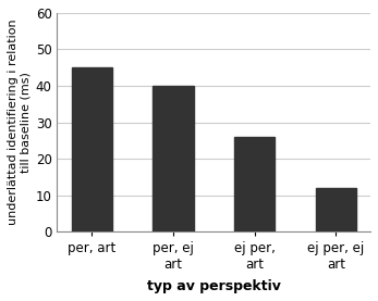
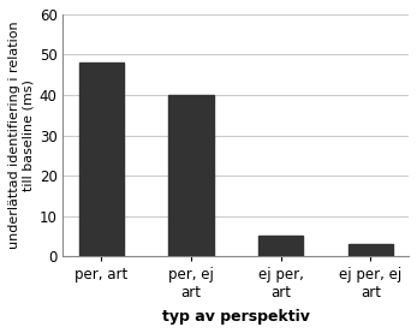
per, art: 45 -> 48
ej per, art: 26 -> 5
ej per, ej art: 12 -> 3
